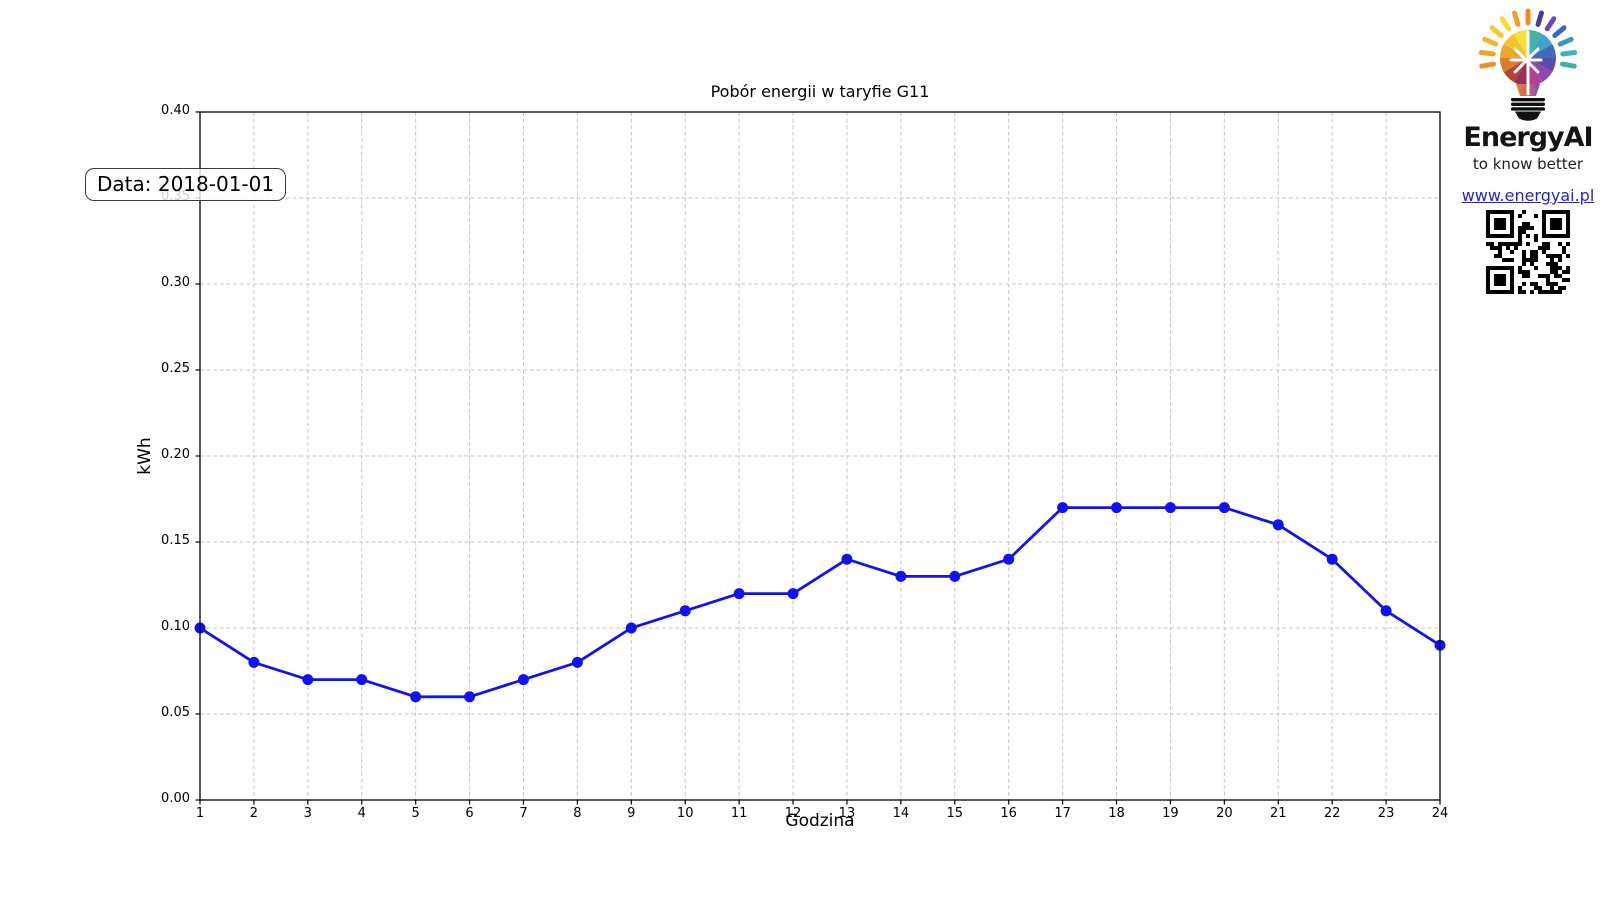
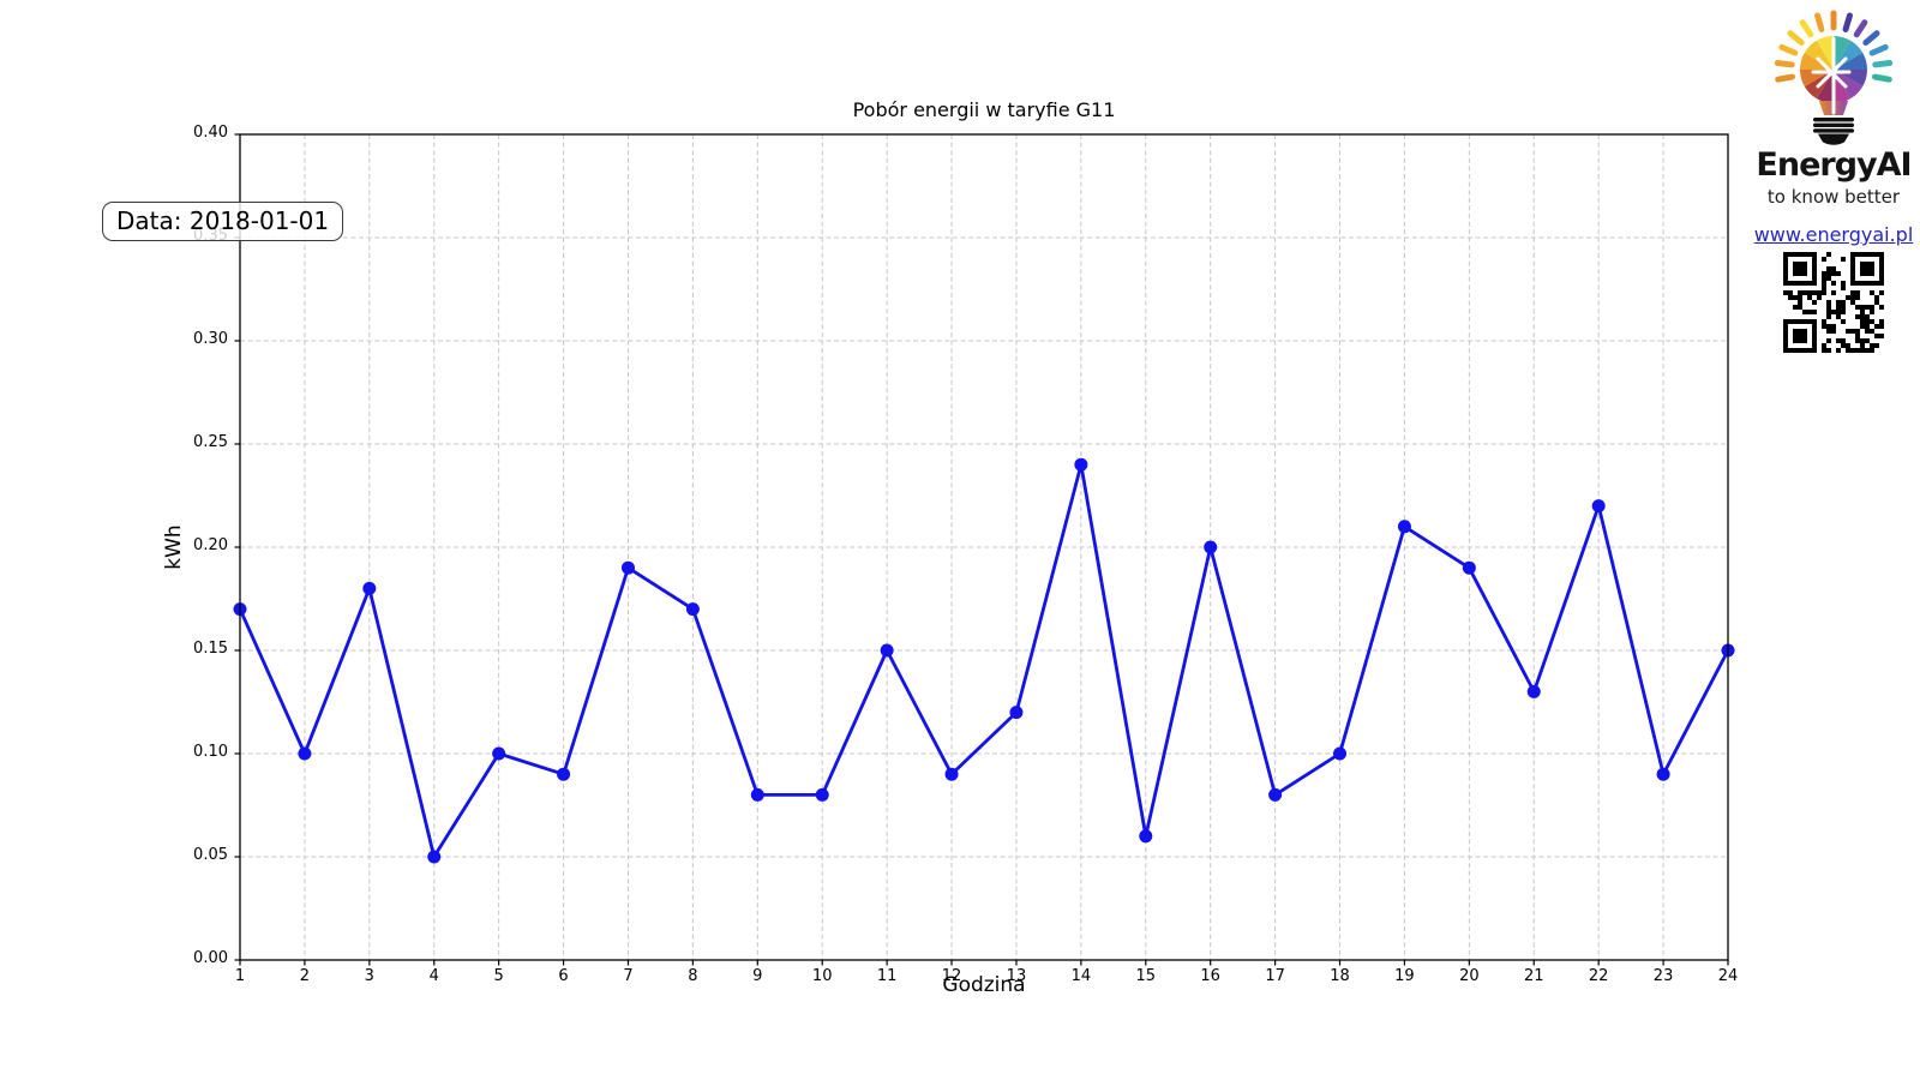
1: 0.10 -> 0.17
2: 0.08 -> 0.10
3: 0.07 -> 0.18
4: 0.07 -> 0.05
5: 0.06 -> 0.10
6: 0.06 -> 0.09
7: 0.07 -> 0.19
8: 0.08 -> 0.17
9: 0.10 -> 0.08
10: 0.11 -> 0.08
11: 0.12 -> 0.15
12: 0.12 -> 0.09
13: 0.14 -> 0.12
14: 0.13 -> 0.24
15: 0.13 -> 0.06
16: 0.14 -> 0.20
17: 0.17 -> 0.08
18: 0.17 -> 0.10
19: 0.17 -> 0.21
20: 0.17 -> 0.19
21: 0.16 -> 0.13
22: 0.14 -> 0.22
23: 0.11 -> 0.09
24: 0.09 -> 0.15
